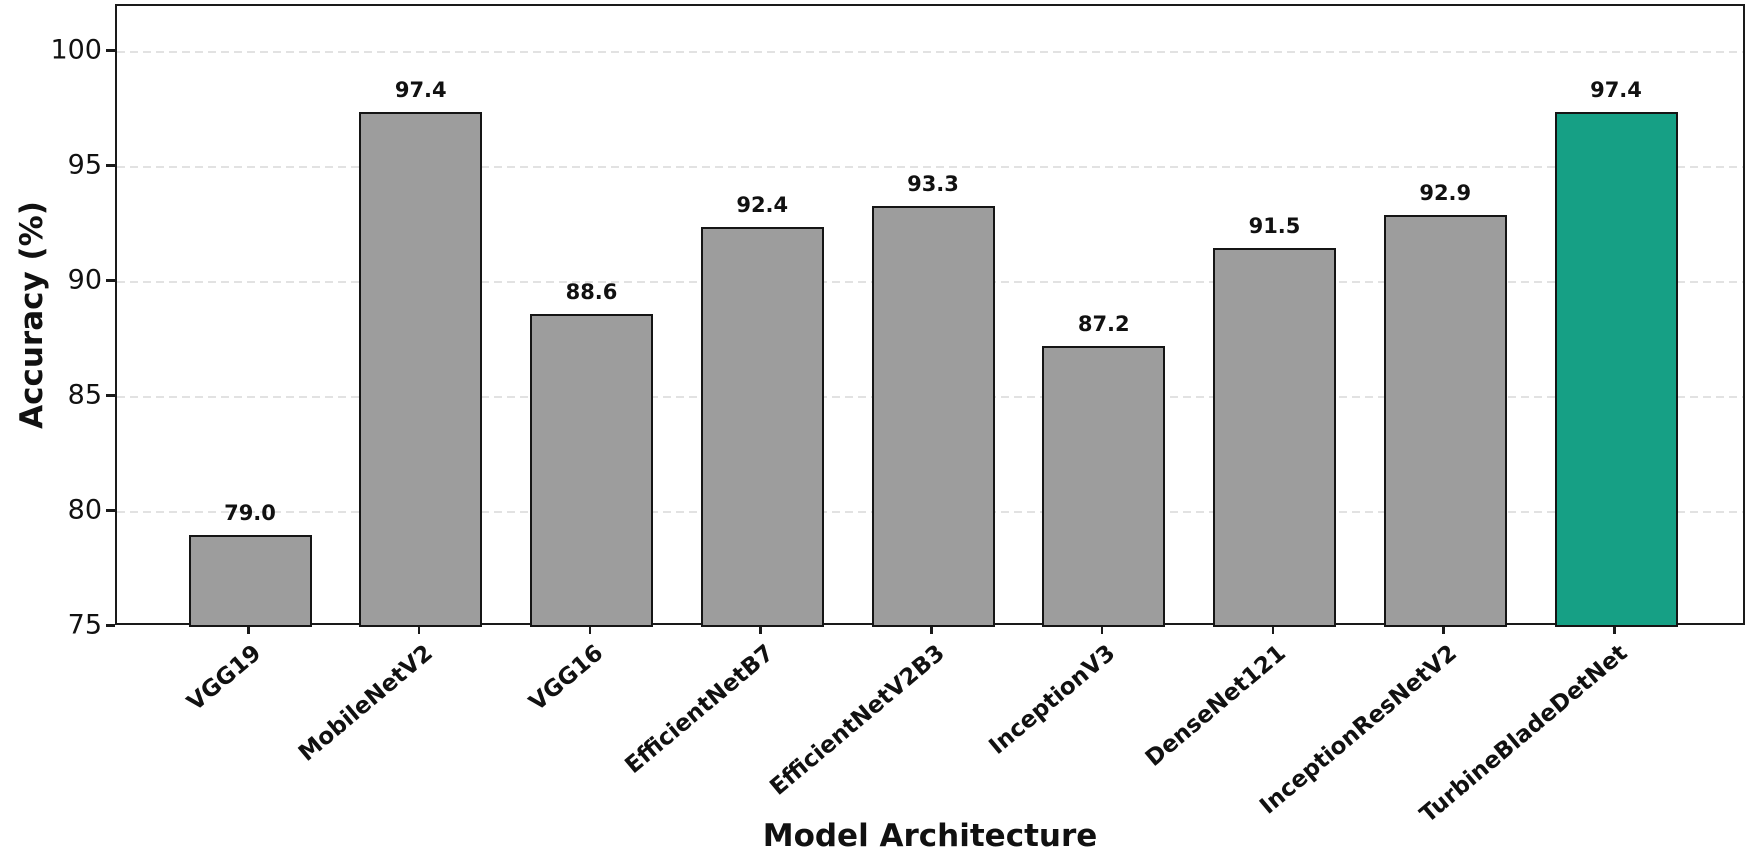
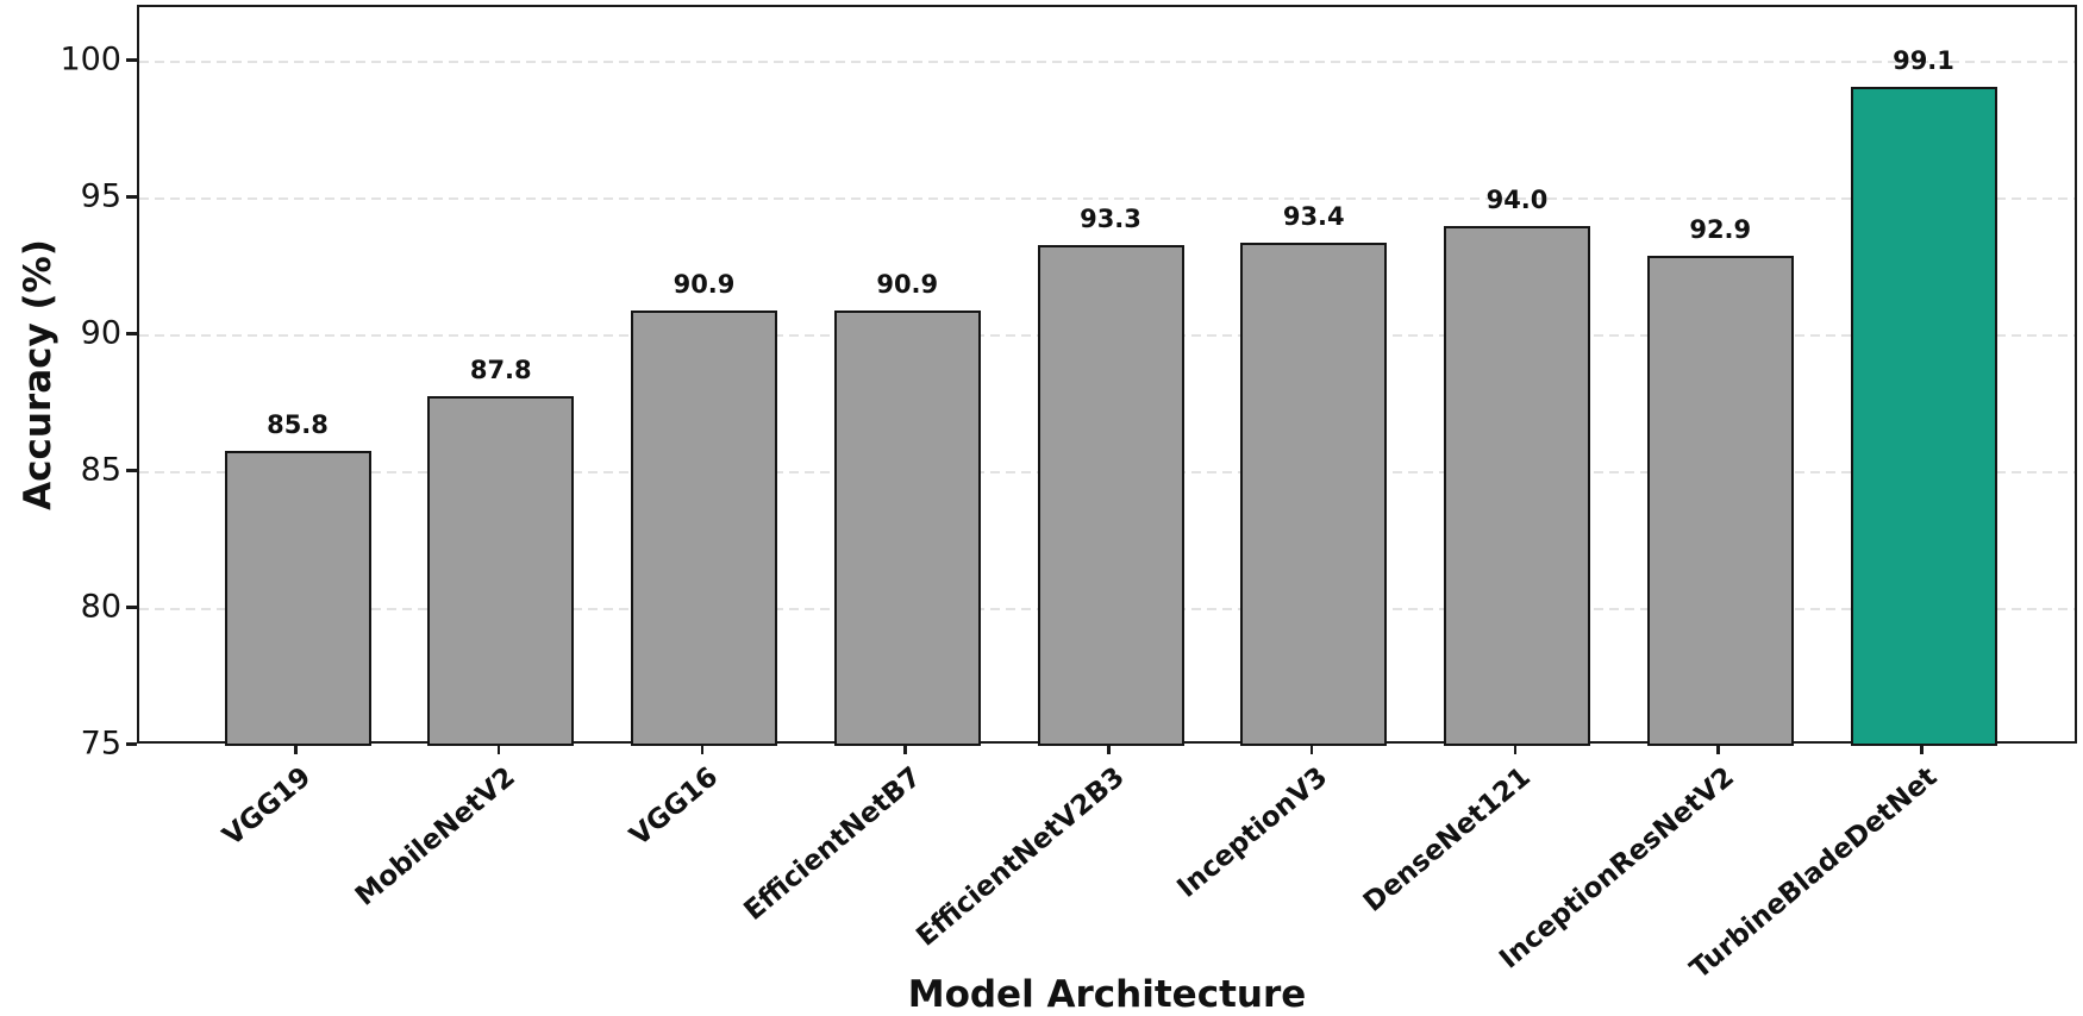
VGG19: 79.0 -> 85.8
MobileNetV2: 97.4 -> 87.8
VGG16: 88.6 -> 90.9
EfficientNetB7: 92.4 -> 90.9
InceptionV3: 87.2 -> 93.4
DenseNet121: 91.5 -> 94.0
TurbineBladeDetNet: 97.4 -> 99.1
